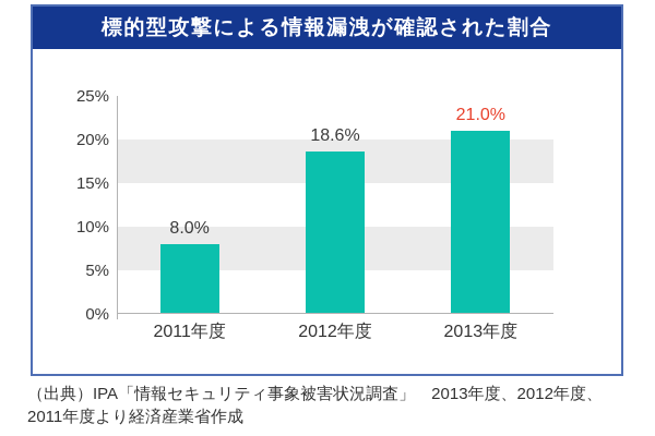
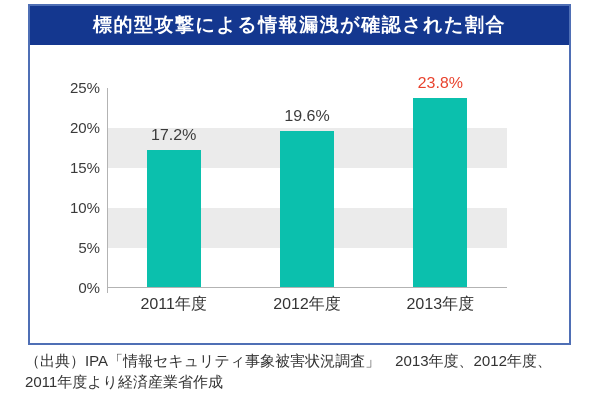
2011年度: 8.0% -> 17.2%
2012年度: 18.6% -> 19.6%
2013年度: 21.0% -> 23.8%
